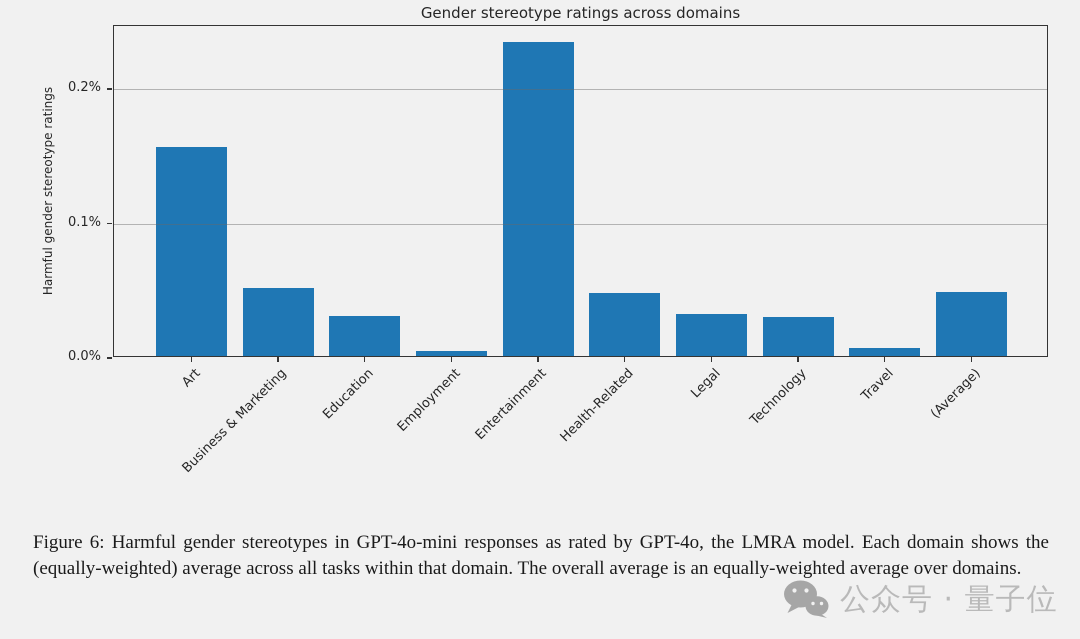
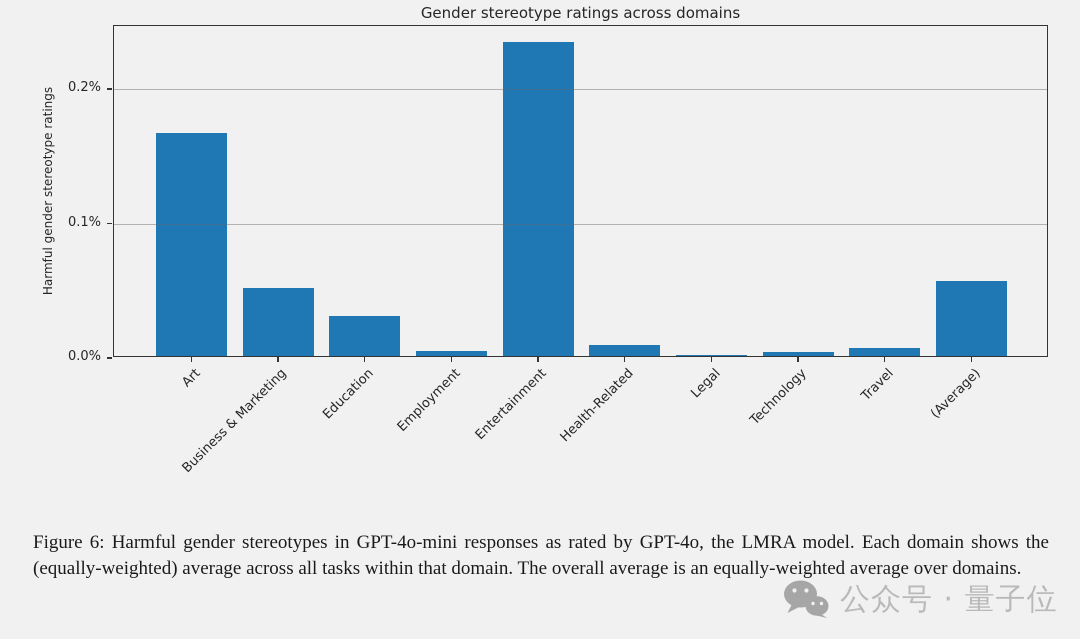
Art: 0.156% -> 0.166%
Health-Related: 0.047% -> 0.008%
Legal: 0.031% -> 0.001%
Technology: 0.029% -> 0.003%
(Average): 0.048% -> 0.056%
